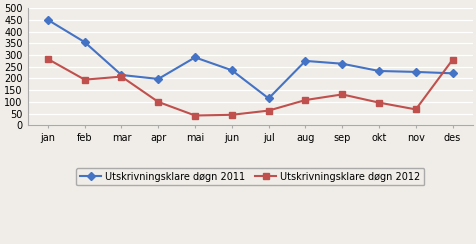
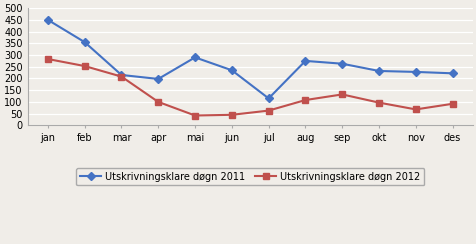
Utskrivningsklare døgn 2012/feb: 195 -> 253
Utskrivningsklare døgn 2012/des: 280 -> 92
